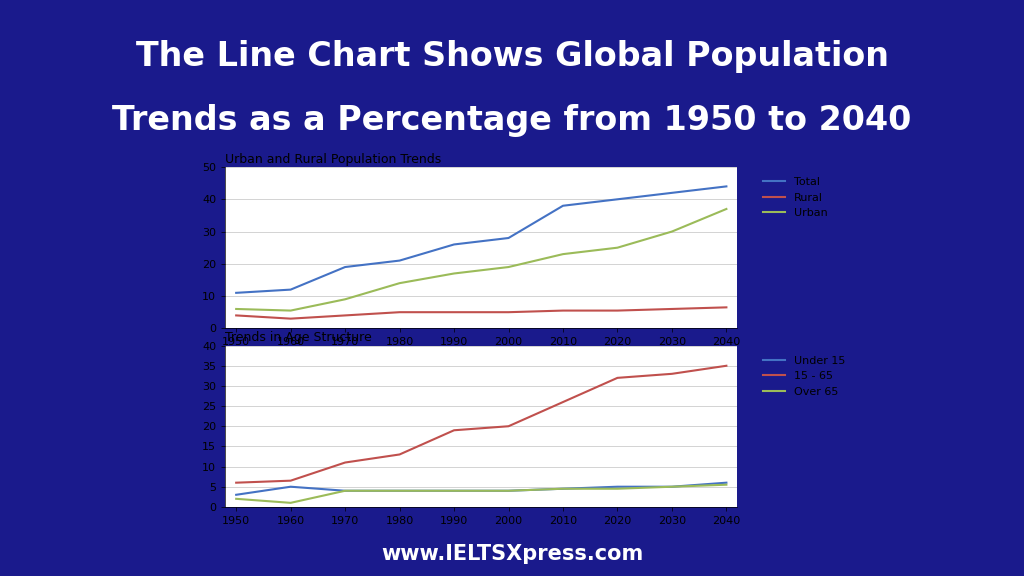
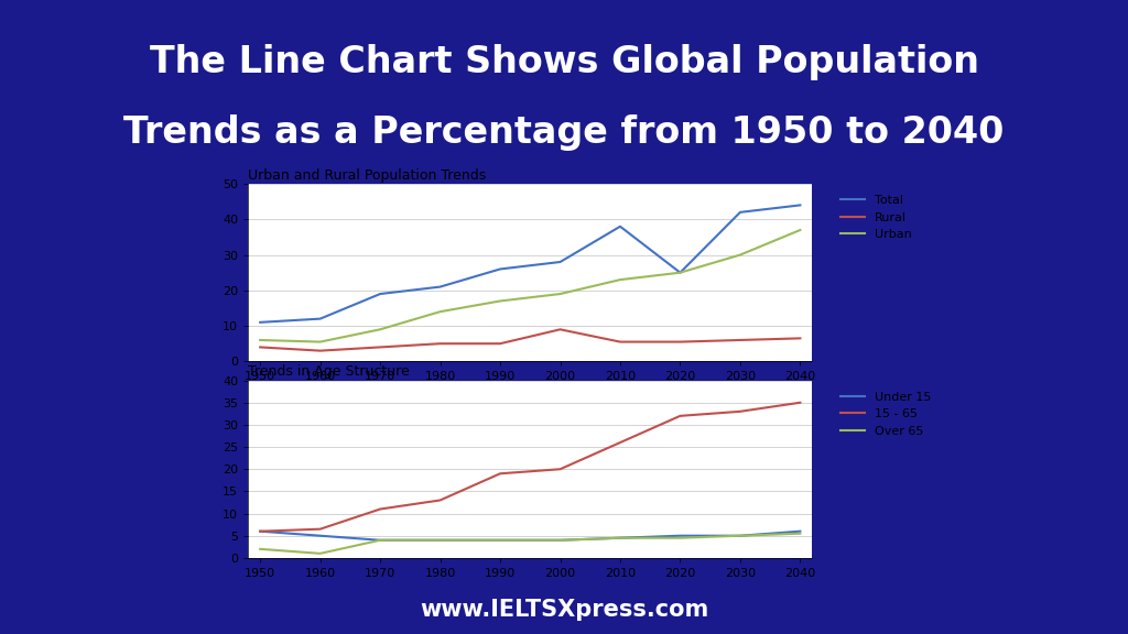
Urban and Rural Population Trends/Rural/2000: 5.0 -> 9.0
Urban and Rural Population Trends/Total/2020: 40 -> 25
Trends in Age Structure/Under 15/1950: 3.0 -> 6.0
